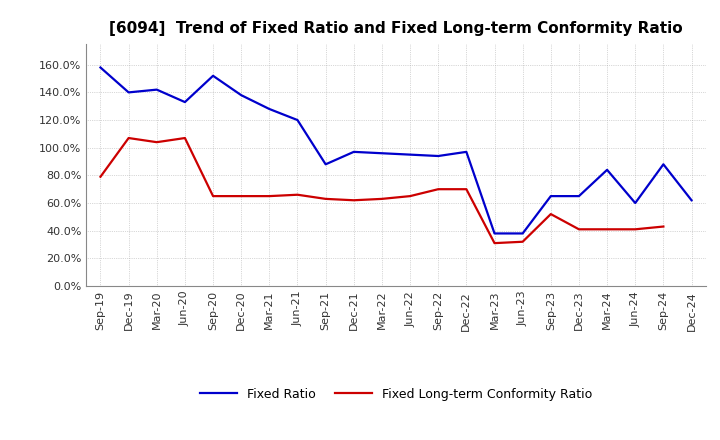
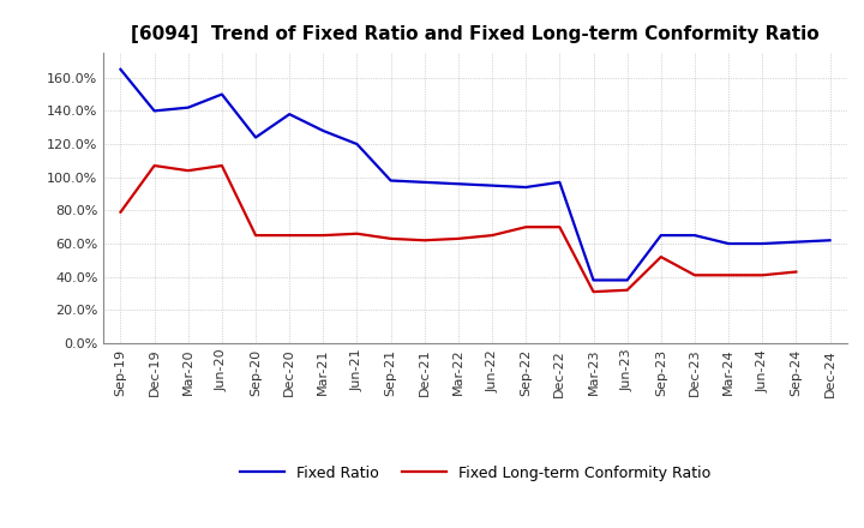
Fixed Ratio/Sep-19: 158% -> 165%
Fixed Ratio/Jun-20: 133% -> 150%
Fixed Ratio/Sep-20: 152% -> 124%
Fixed Ratio/Sep-21: 88% -> 98%
Fixed Ratio/Mar-24: 84% -> 60%
Fixed Ratio/Sep-24: 88% -> 61%
